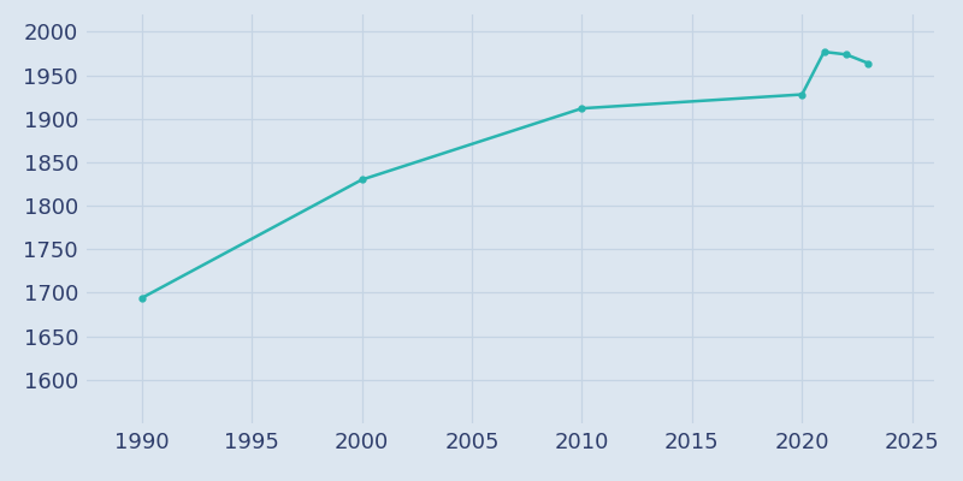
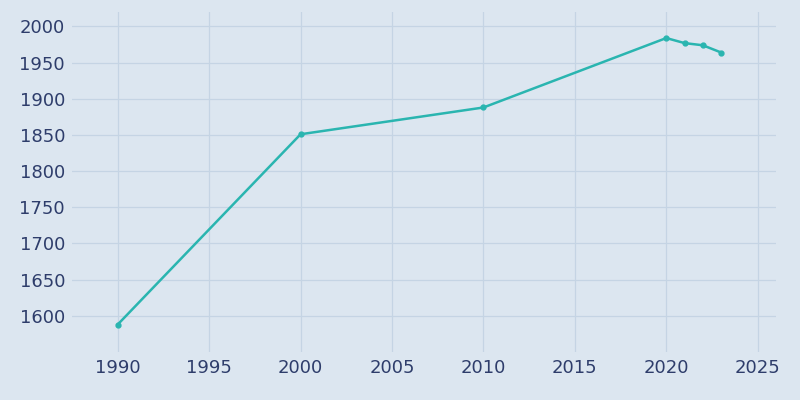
1990: 1694 -> 1588
2000: 1830 -> 1851
2010: 1912 -> 1888
2020: 1928 -> 1984
